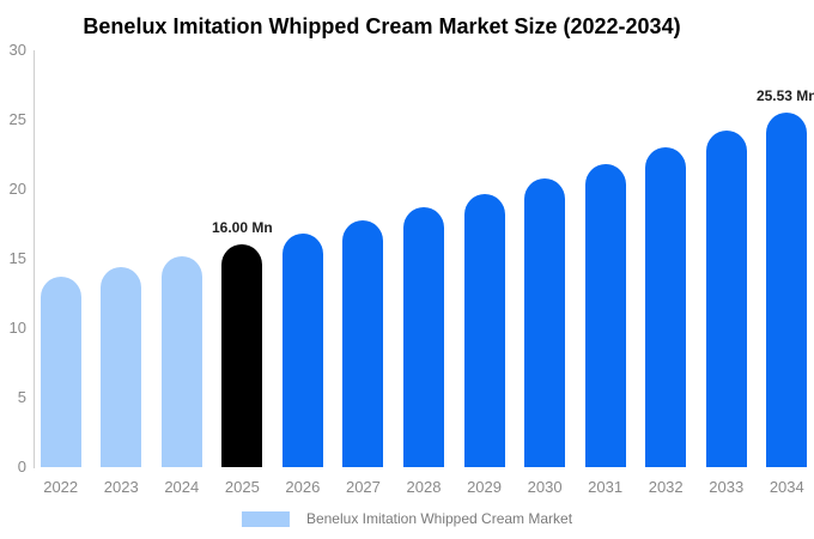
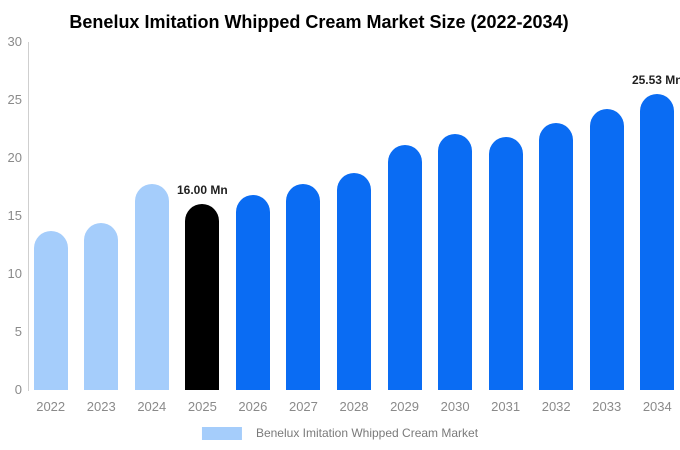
2024: 15.2 -> 17.8
2029: 19.7 -> 21.1
2030: 20.7 -> 22.1
